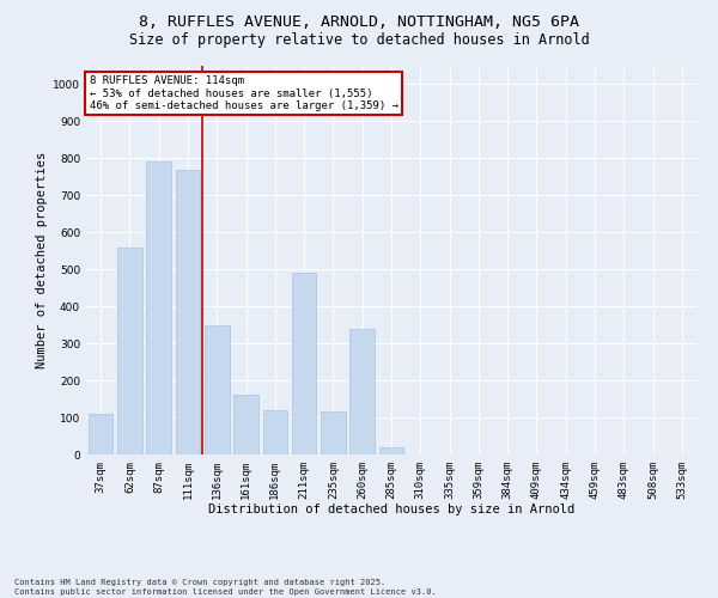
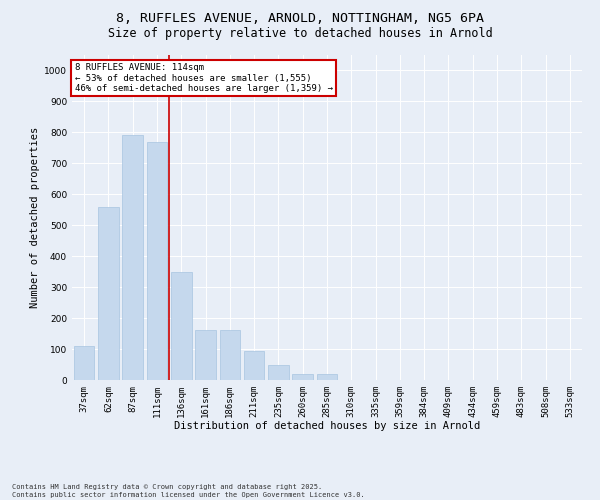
186sqm: 120 -> 160
211sqm: 490 -> 95
235sqm: 115 -> 50
260sqm: 340 -> 20
